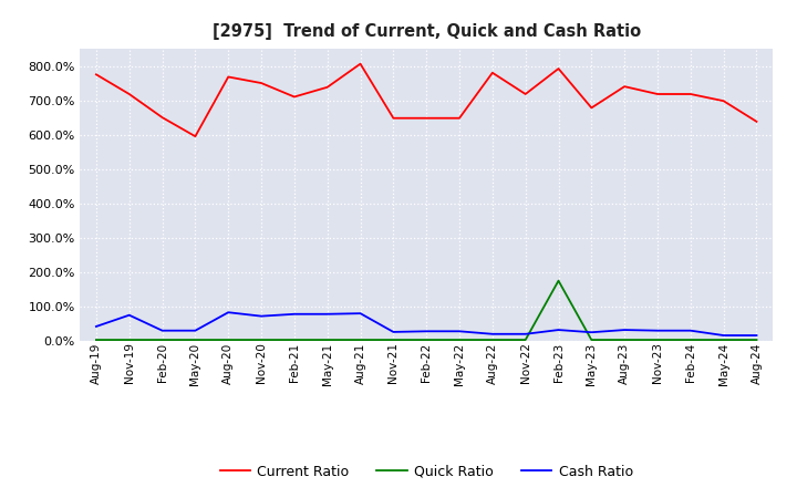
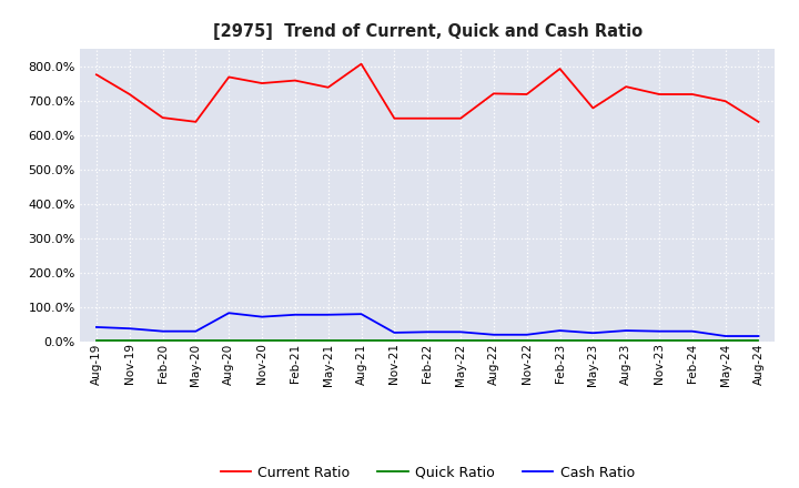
Cash Ratio/Nov-19: 75% -> 38%
Current Ratio/May-20: 595% -> 638%
Current Ratio/Feb-21: 710% -> 758%
Current Ratio/Aug-22: 780% -> 720%
Quick Ratio/Feb-23: 175% -> 3%
